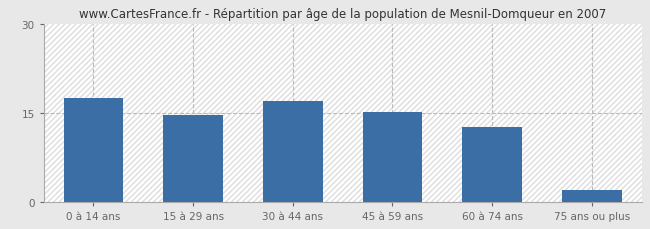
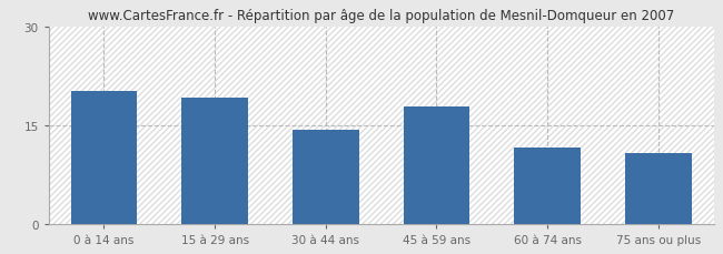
0 à 14 ans: 17.5 -> 20.2
15 à 29 ans: 14.7 -> 19.2
30 à 44 ans: 17.0 -> 14.4
45 à 59 ans: 15.1 -> 17.8
60 à 74 ans: 12.7 -> 11.6
75 ans ou plus: 2.0 -> 10.8
